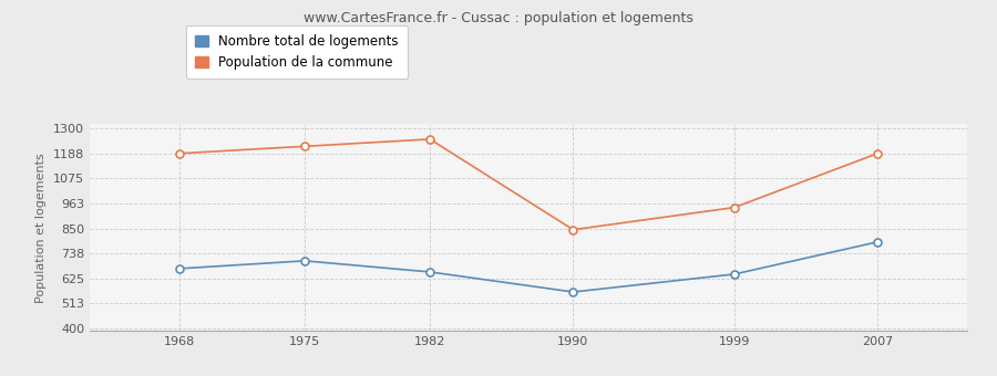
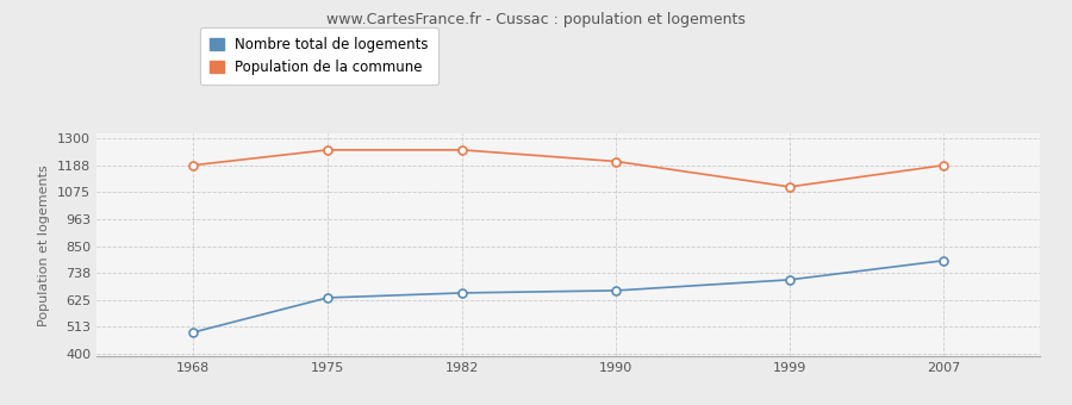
Nombre total de logements/1968: 670 -> 490
Population de la commune/1975: 1220 -> 1252
Nombre total de logements/1975: 705 -> 635
Population de la commune/1990: 845 -> 1204
Nombre total de logements/1990: 565 -> 665
Population de la commune/1999: 945 -> 1098
Nombre total de logements/1999: 645 -> 710
